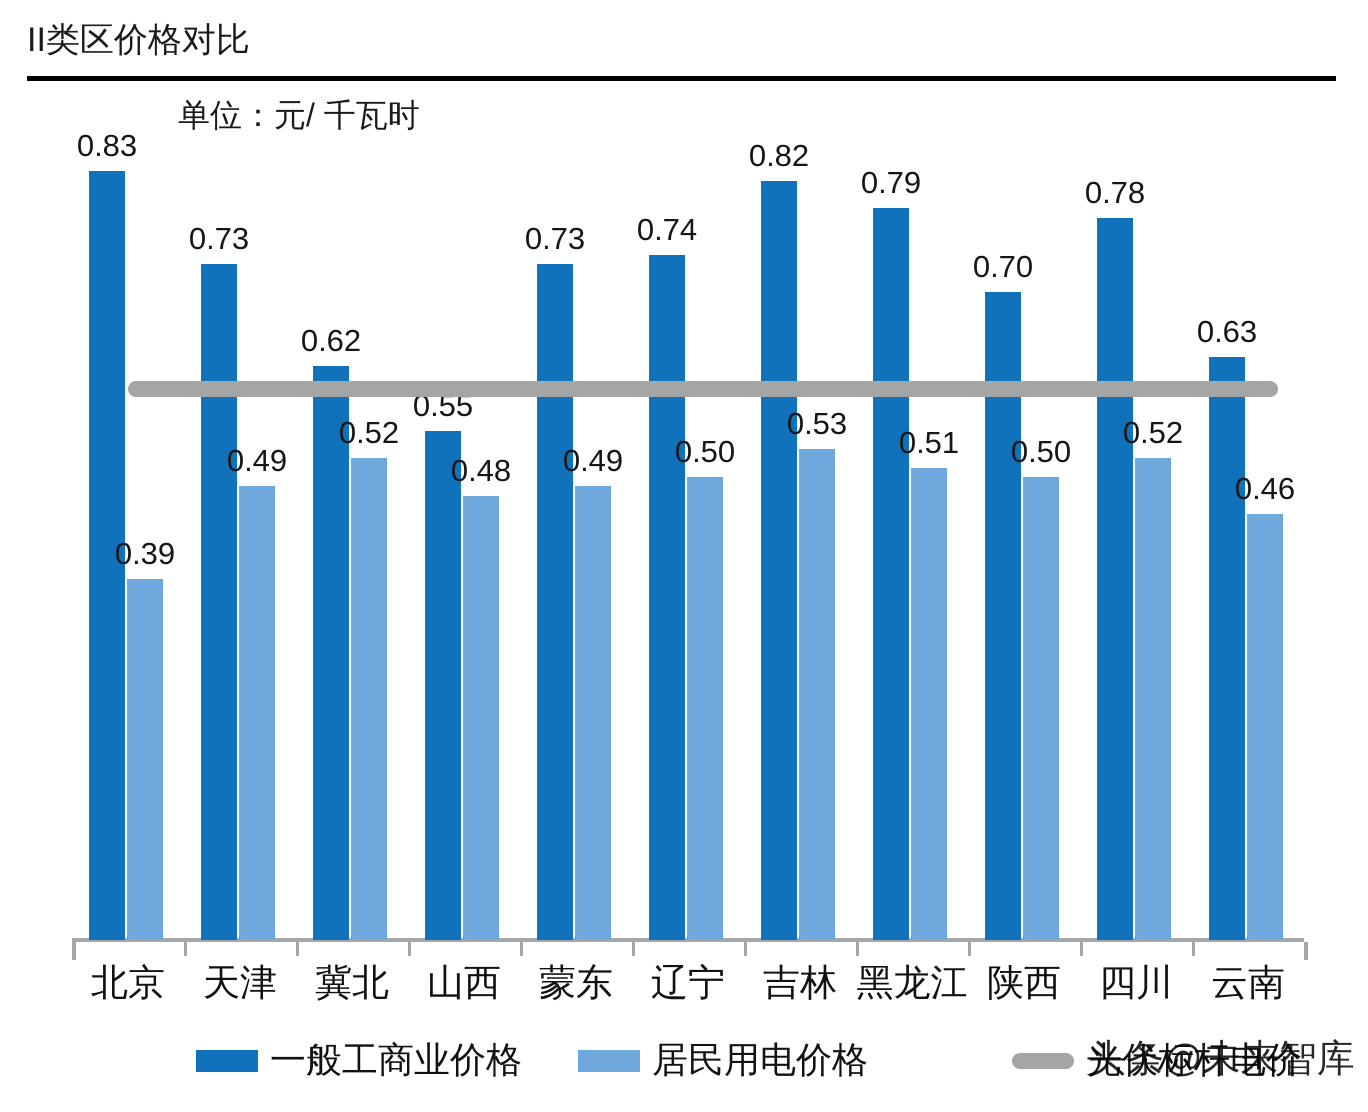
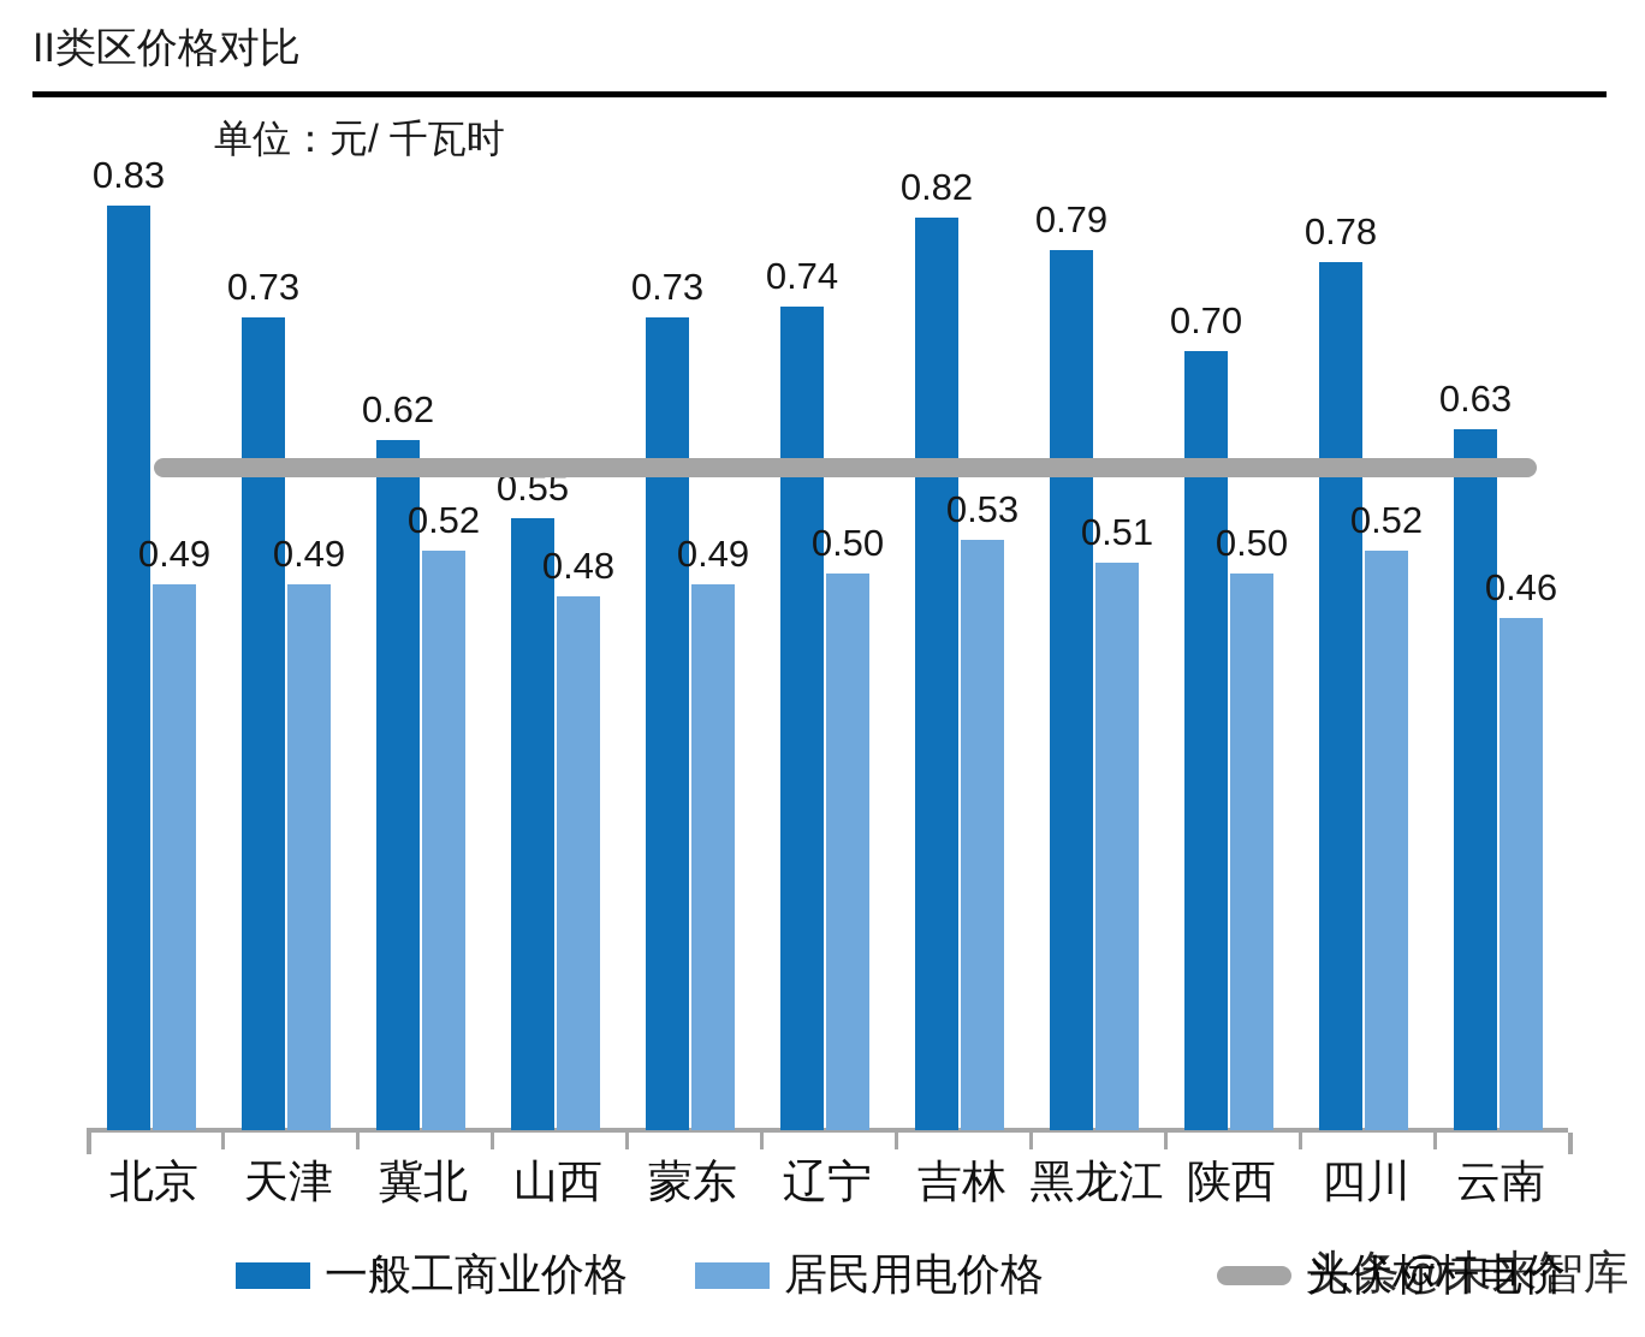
居民用电价格/北京: 0.39 -> 0.49
